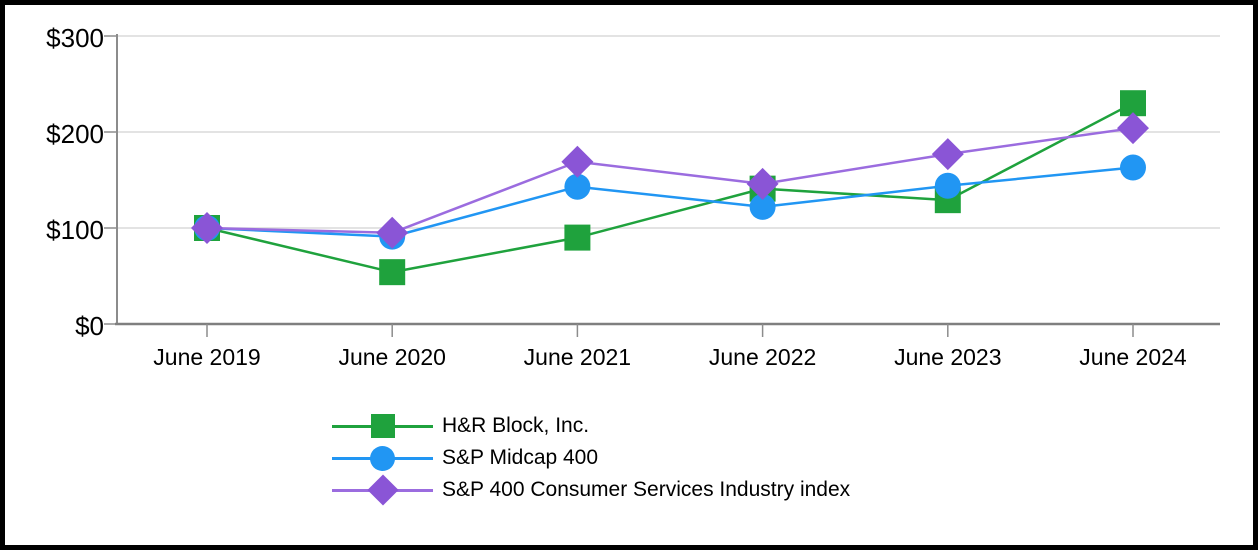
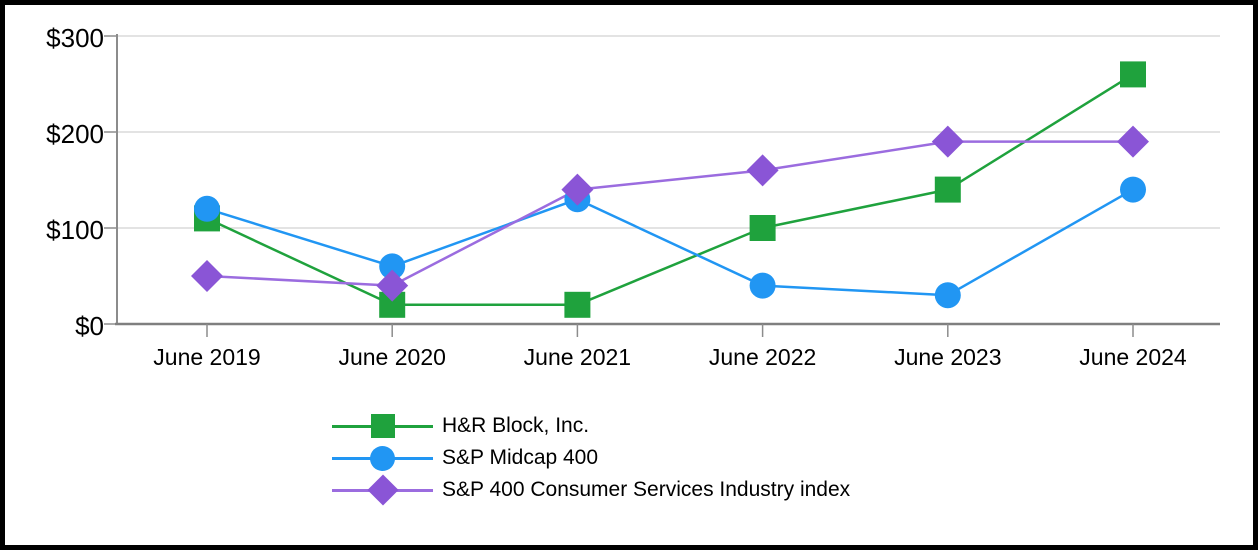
H&R Block, Inc./June 2019: $100 -> $110
S&P Midcap 400/June 2019: $100 -> $120
S&P 400 Consumer Services Industry index/June 2019: $100 -> $50
H&R Block, Inc./June 2020: $50 -> $20
S&P Midcap 400/June 2020: $90 -> $60
S&P 400 Consumer Services Industry index/June 2020: $100 -> $40
H&R Block, Inc./June 2021: $90 -> $20
S&P Midcap 400/June 2021: $140 -> $130
S&P 400 Consumer Services Industry index/June 2021: $170 -> $140
H&R Block, Inc./June 2022: $140 -> $100
S&P Midcap 400/June 2022: $120 -> $40
S&P 400 Consumer Services Industry index/June 2022: $150 -> $160
H&R Block, Inc./June 2023: $130 -> $140
S&P Midcap 400/June 2023: $140 -> $30
S&P 400 Consumer Services Industry index/June 2023: $180 -> $190
H&R Block, Inc./June 2024: $230 -> $260
S&P Midcap 400/June 2024: $160 -> $140
S&P 400 Consumer Services Industry index/June 2024: $200 -> $190
